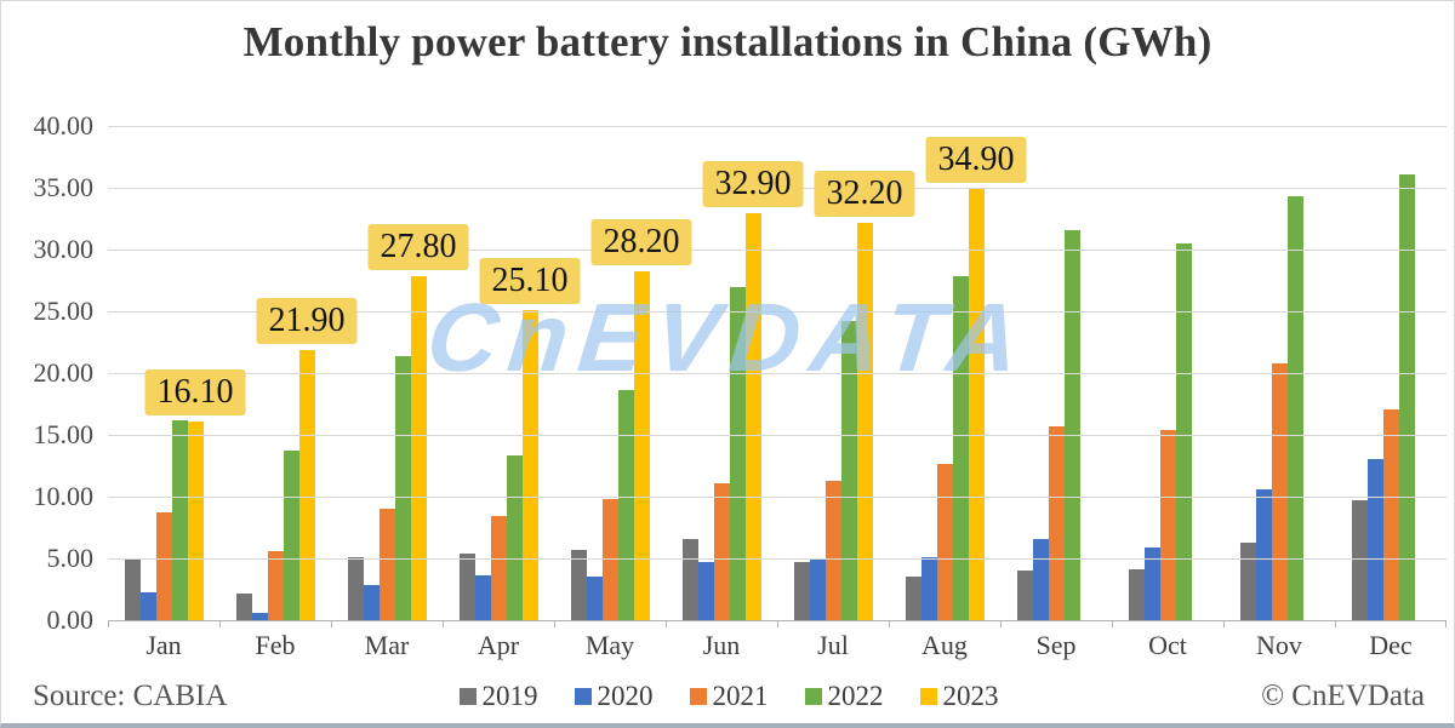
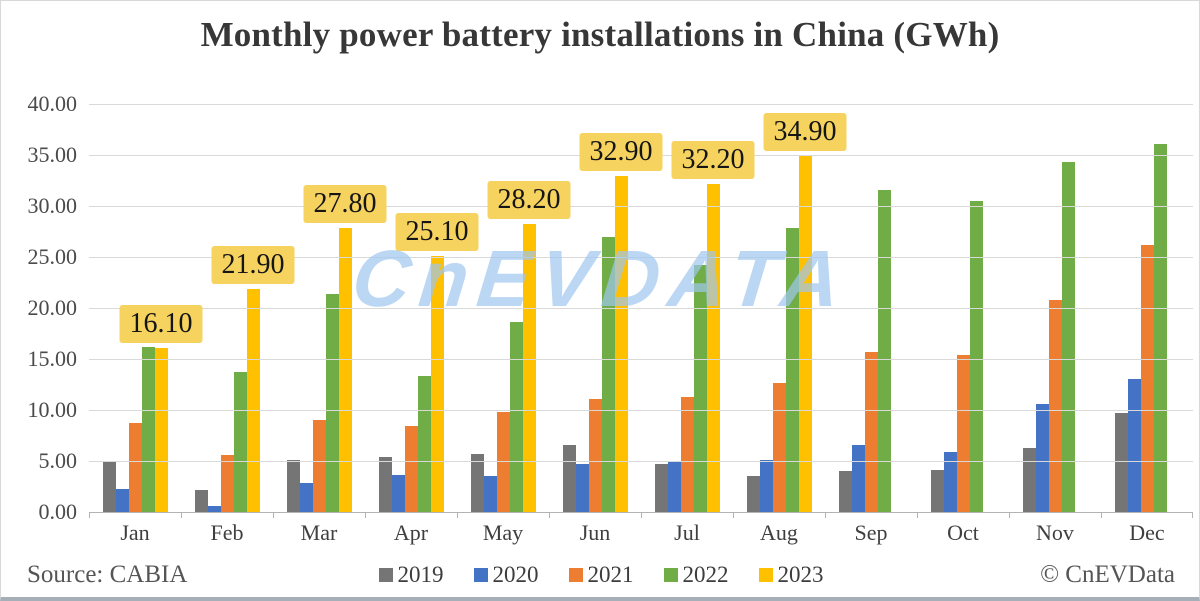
2021/Dec: 17.1 -> 26.2
